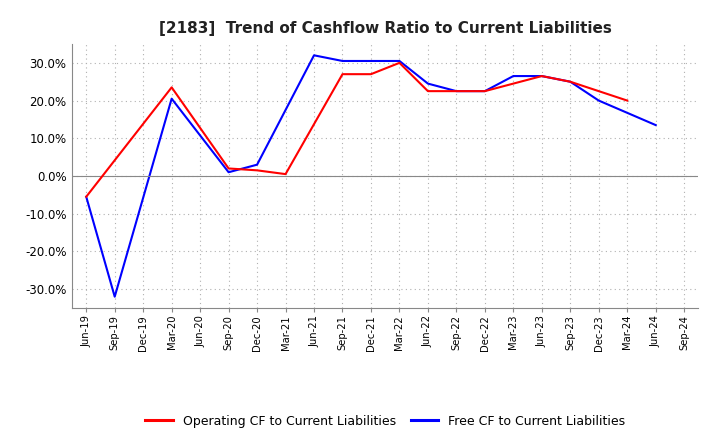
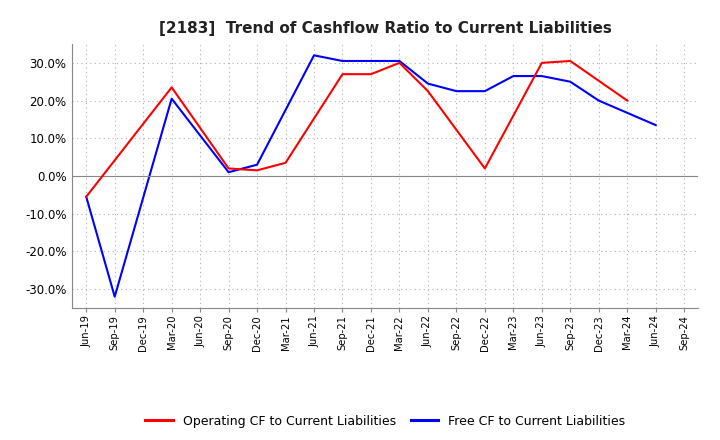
Operating CF to Current Liabilities/Mar-21: 0.5% -> 3.5%
Operating CF to Current Liabilities/Dec-22: 22.5% -> 2.0%
Operating CF to Current Liabilities/Jun-23: 26.5% -> 30.0%
Operating CF to Current Liabilities/Sep-23: 25.0% -> 30.5%
